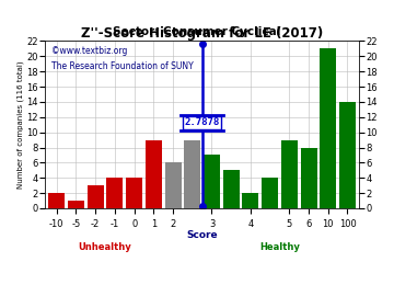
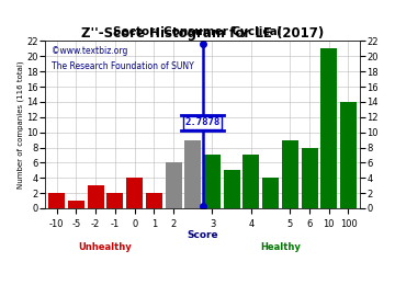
-1: 4 -> 2
1: 9 -> 2
4: 2 -> 7
